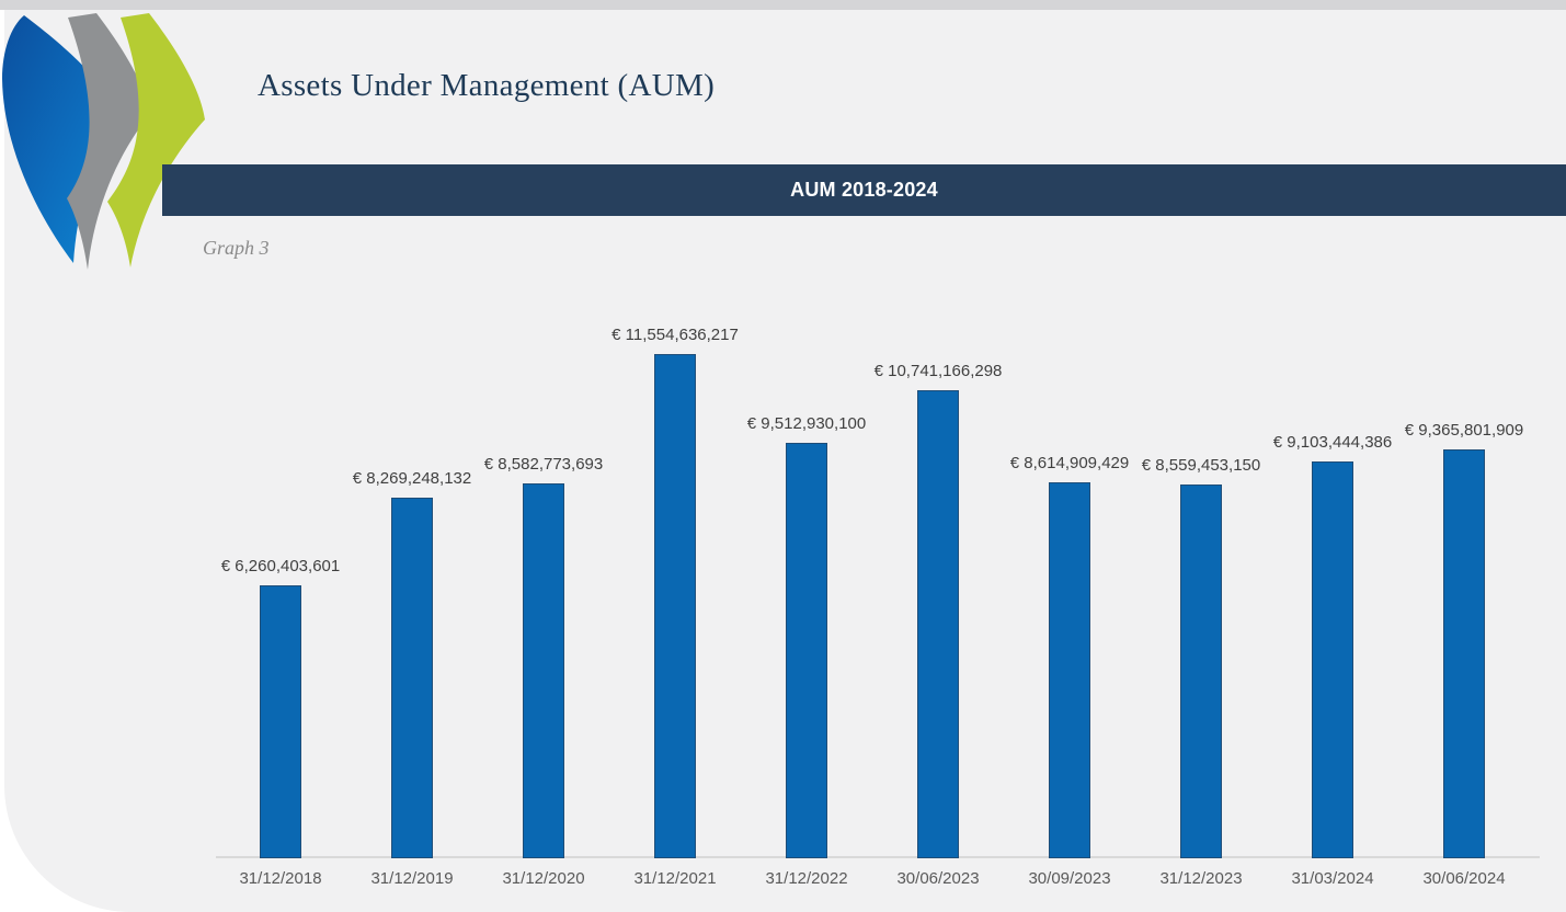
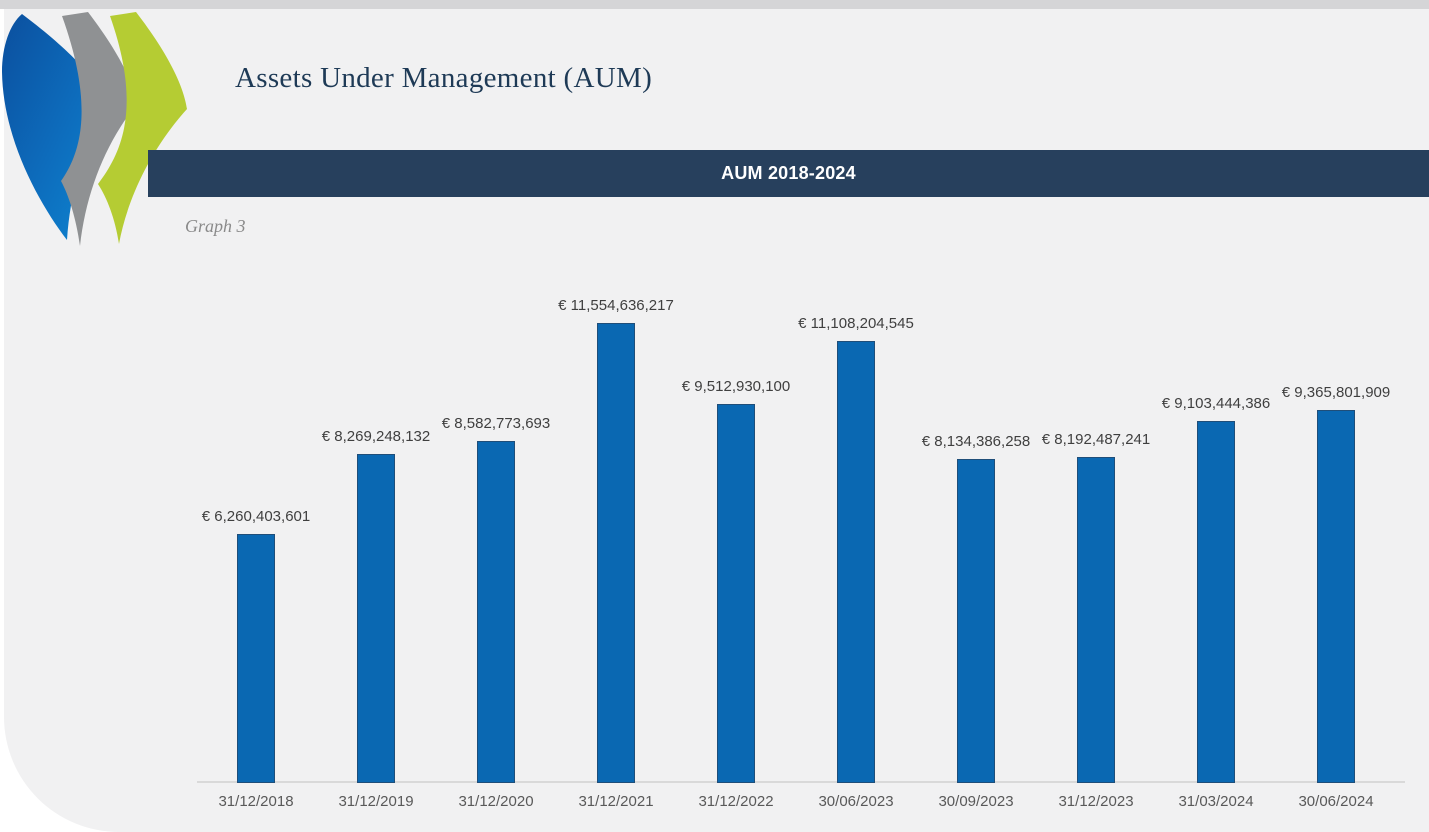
30/06/2023: 10,741,166,298 -> 11,108,204,545
30/09/2023: 8,614,909,429 -> 8,134,386,258
31/12/2023: 8,559,453,150 -> 8,192,487,241
